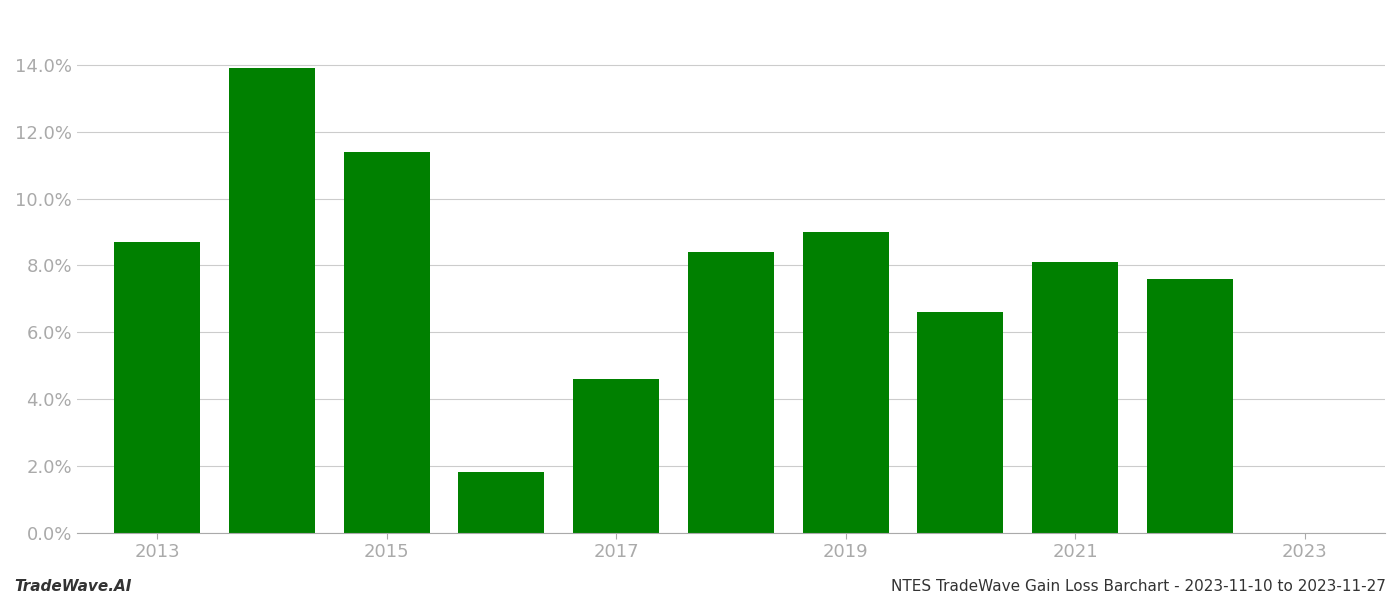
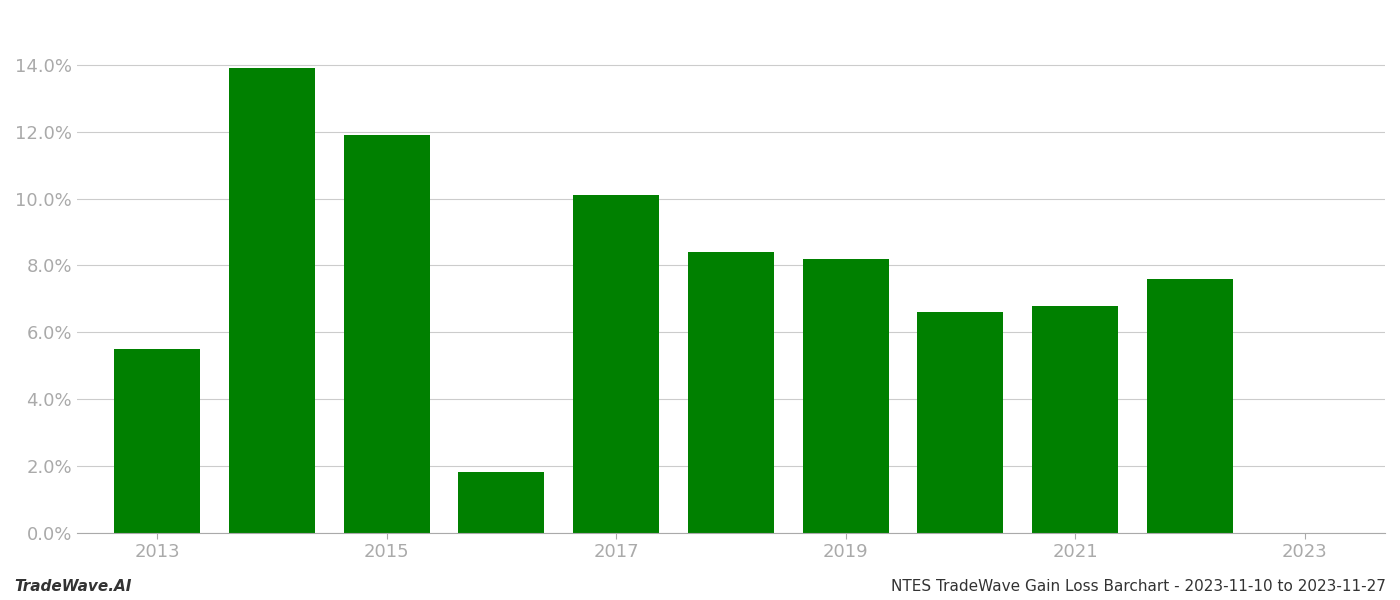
2013: 8.7% -> 5.5%
2015: 11.4% -> 11.9%
2017: 4.6% -> 10.1%
2019: 9.0% -> 8.2%
2021: 8.1% -> 6.8%
